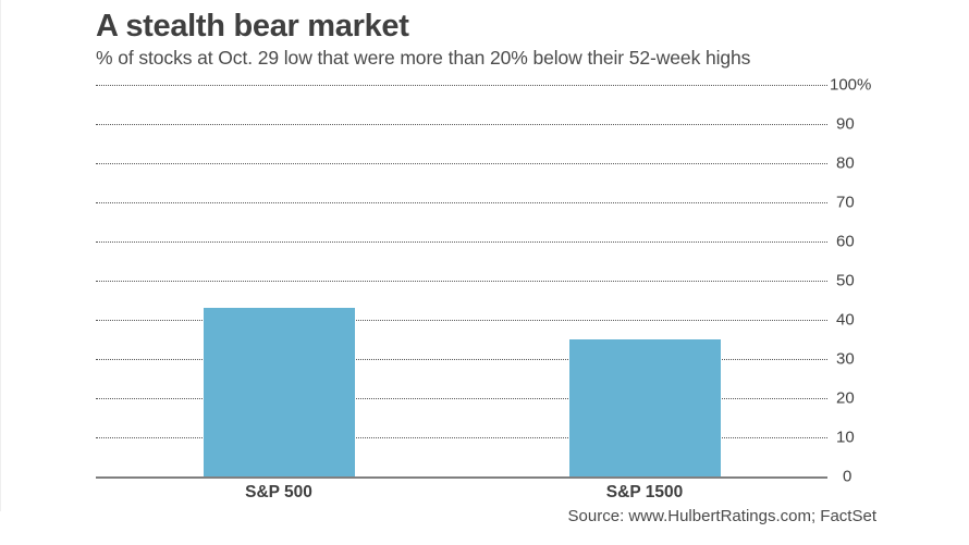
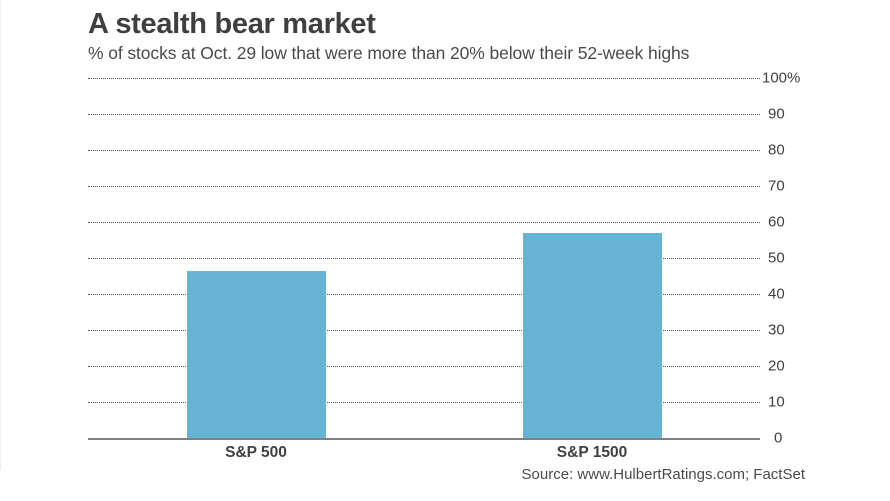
S&P 500: 43 -> 46
S&P 1500: 35 -> 57
